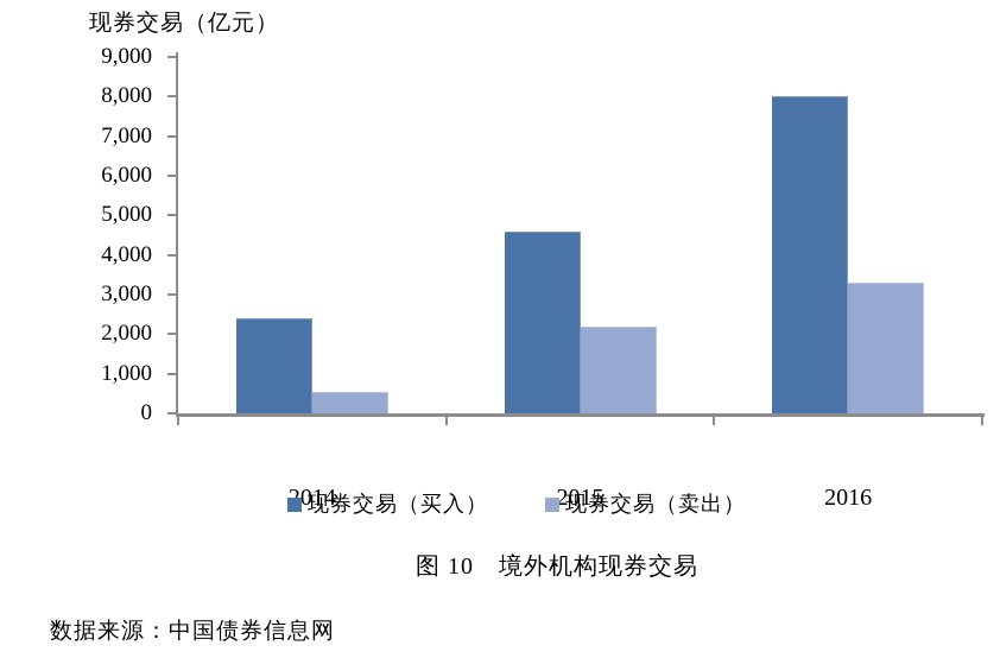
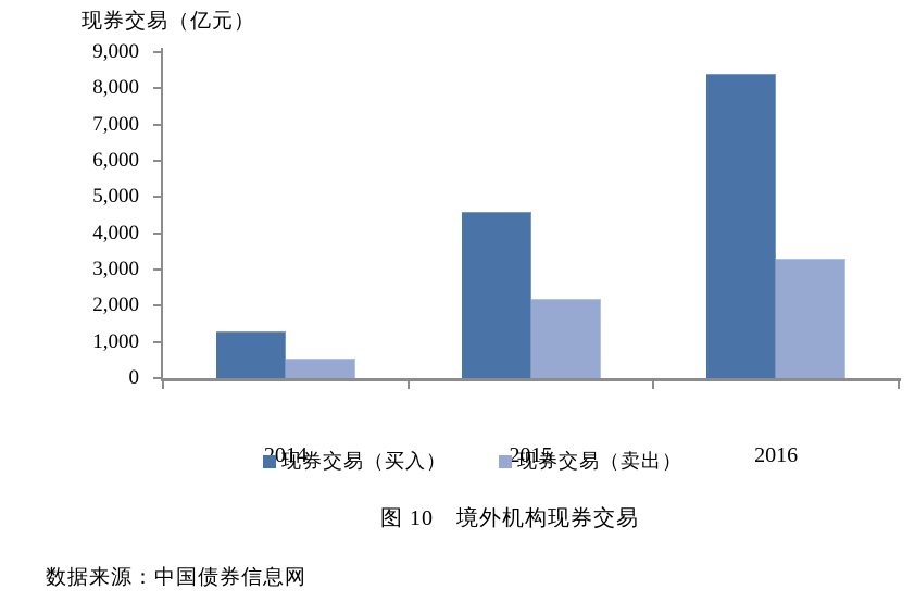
现券交易（买入）/2014: 2400 -> 1300
现券交易（买入）/2016: 8000 -> 8400
